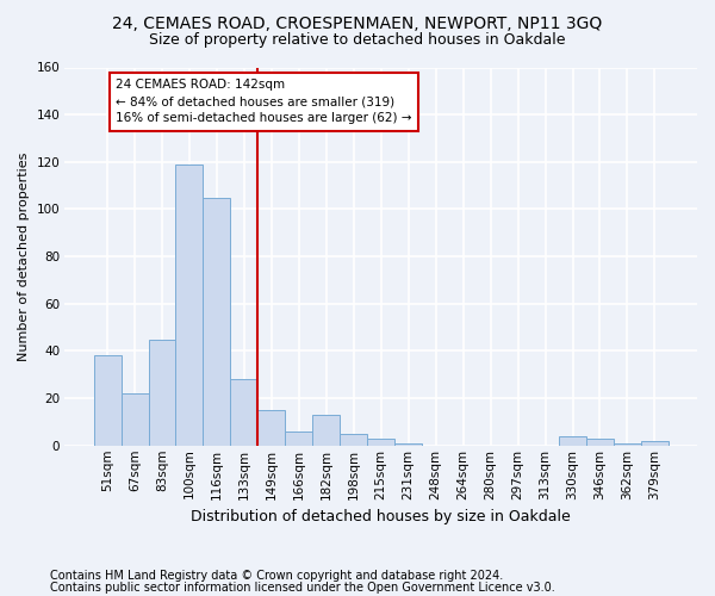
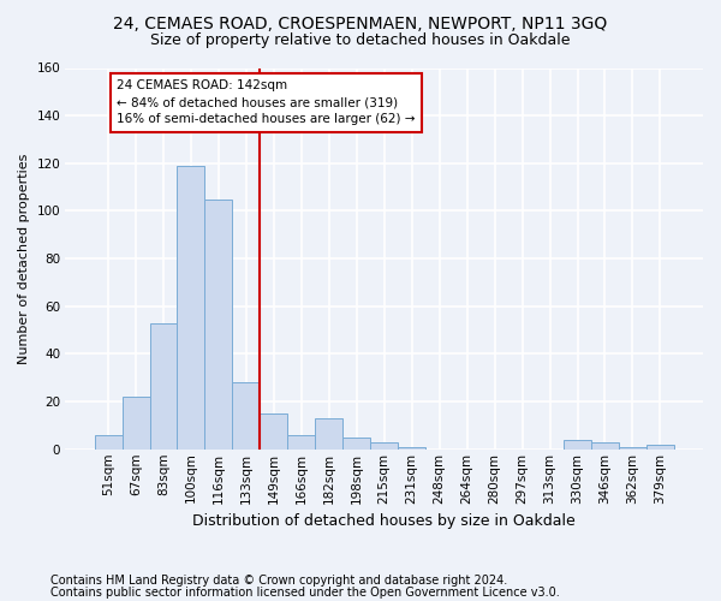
51sqm: 38 -> 6
83sqm: 45 -> 53
